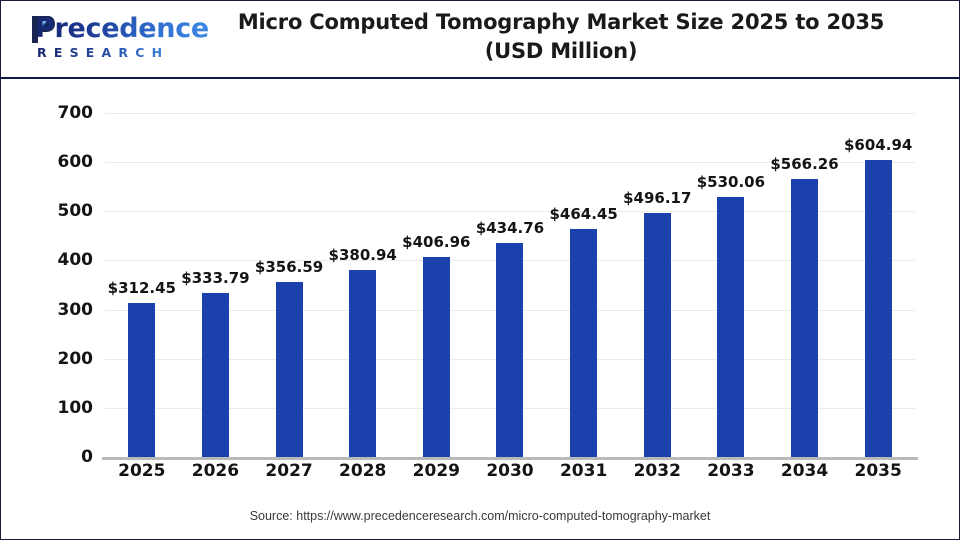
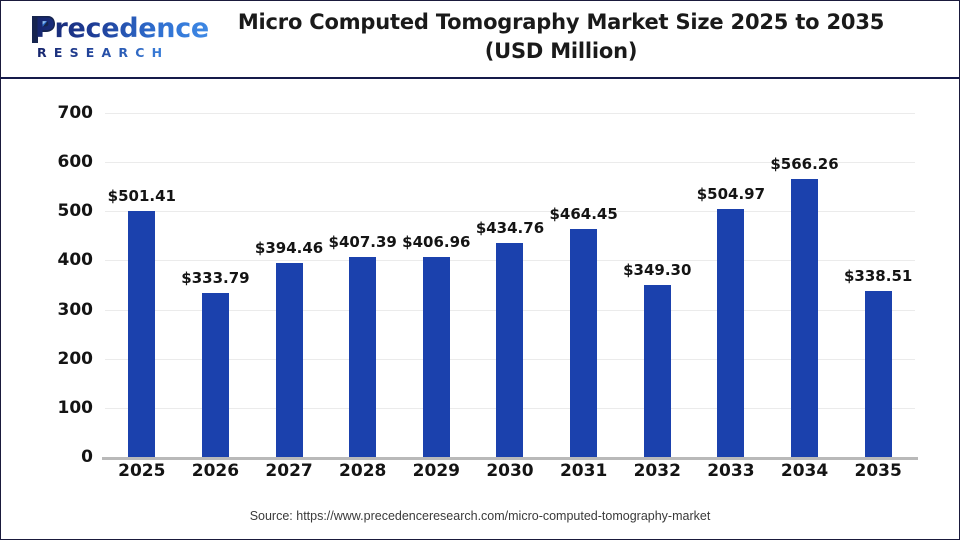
2025: $312.45 -> $501.41
2027: $356.59 -> $394.46
2028: $380.94 -> $407.39
2032: $496.17 -> $349.30
2033: $530.06 -> $504.97
2035: $604.94 -> $338.51
